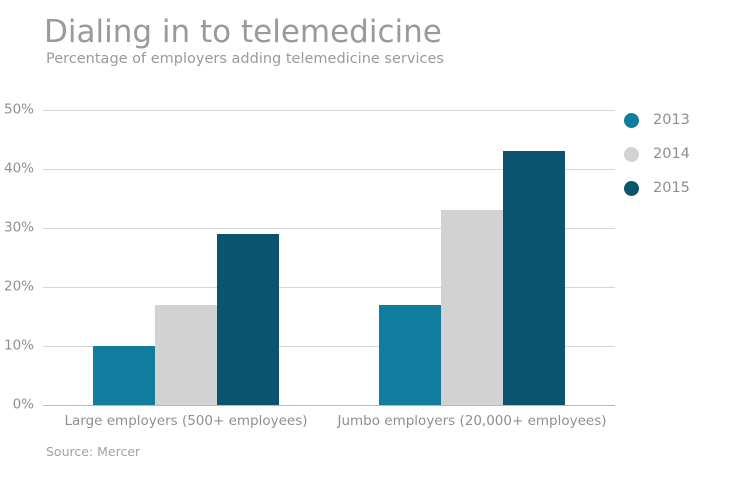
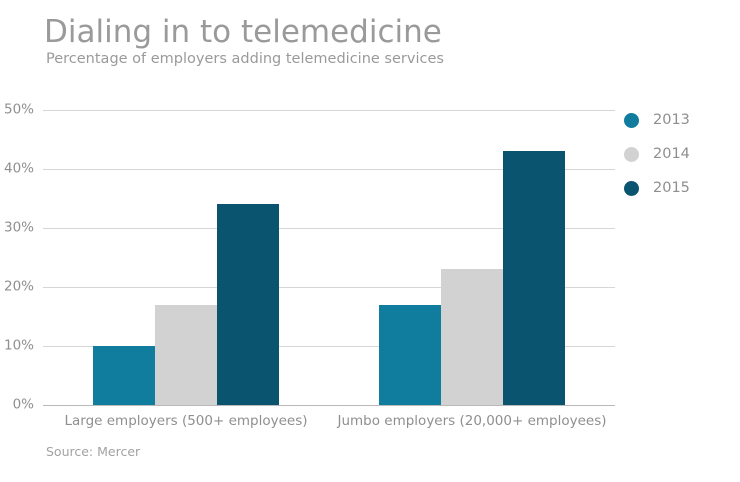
2015/Large employers (500+ employees): 29% -> 34%
2014/Jumbo employers (20,000+ employees): 33% -> 23%
